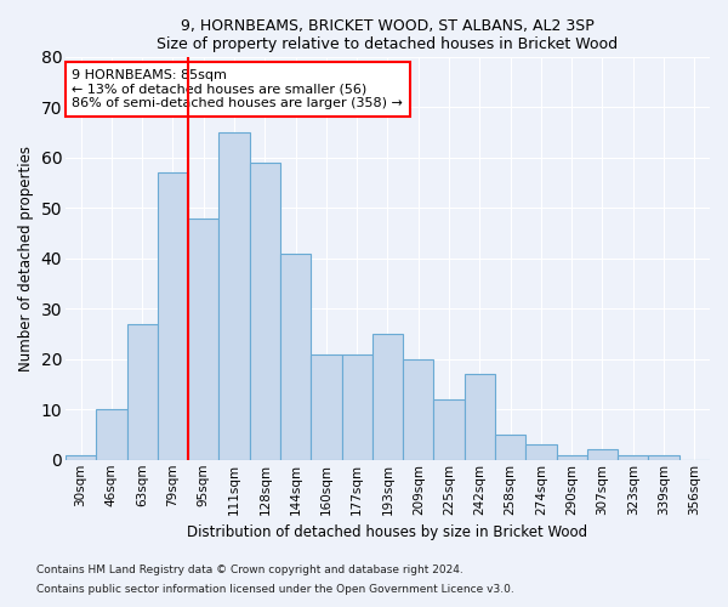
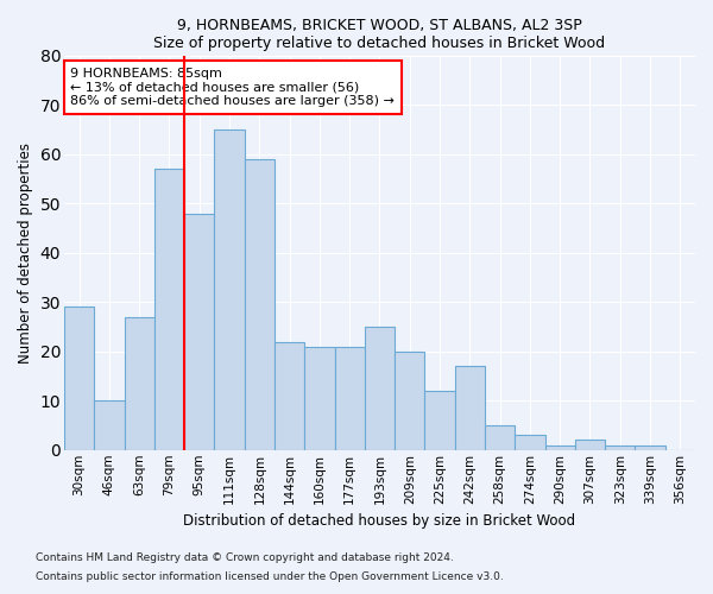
30sqm: 1 -> 29
144sqm: 41 -> 22
